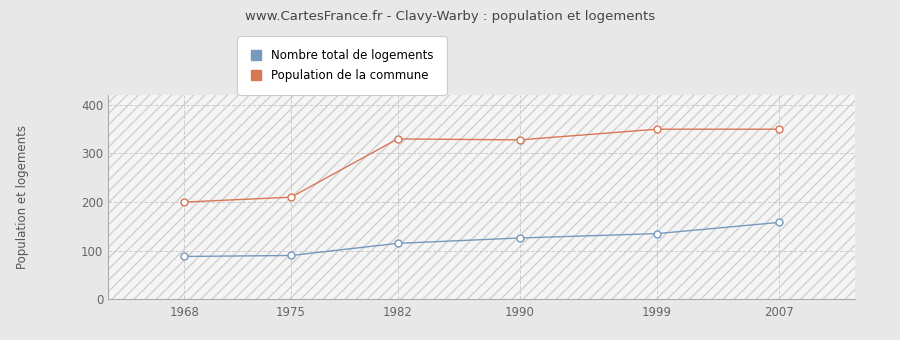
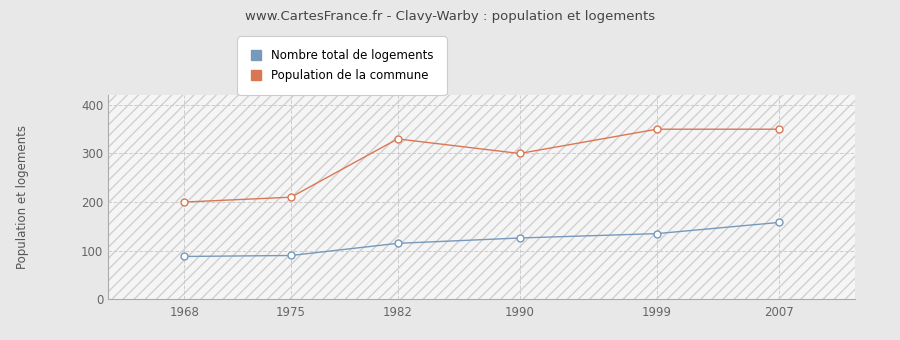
Population de la commune/1990: 328 -> 300
